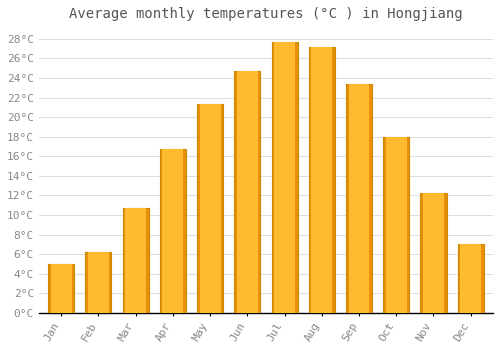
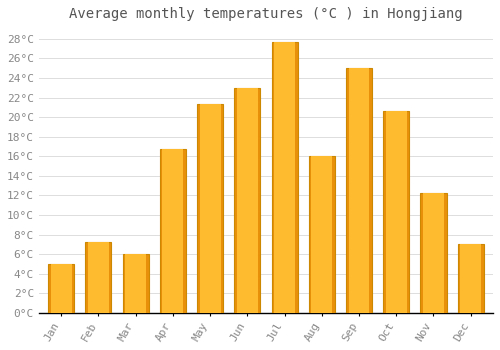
Feb: 6.2°C -> 7.2°C
Mar: 10.7°C -> 6.0°C
Jun: 24.7°C -> 23.0°C
Aug: 27.2°C -> 16.0°C
Sep: 23.4°C -> 25.0°C
Oct: 18.0°C -> 20.6°C
